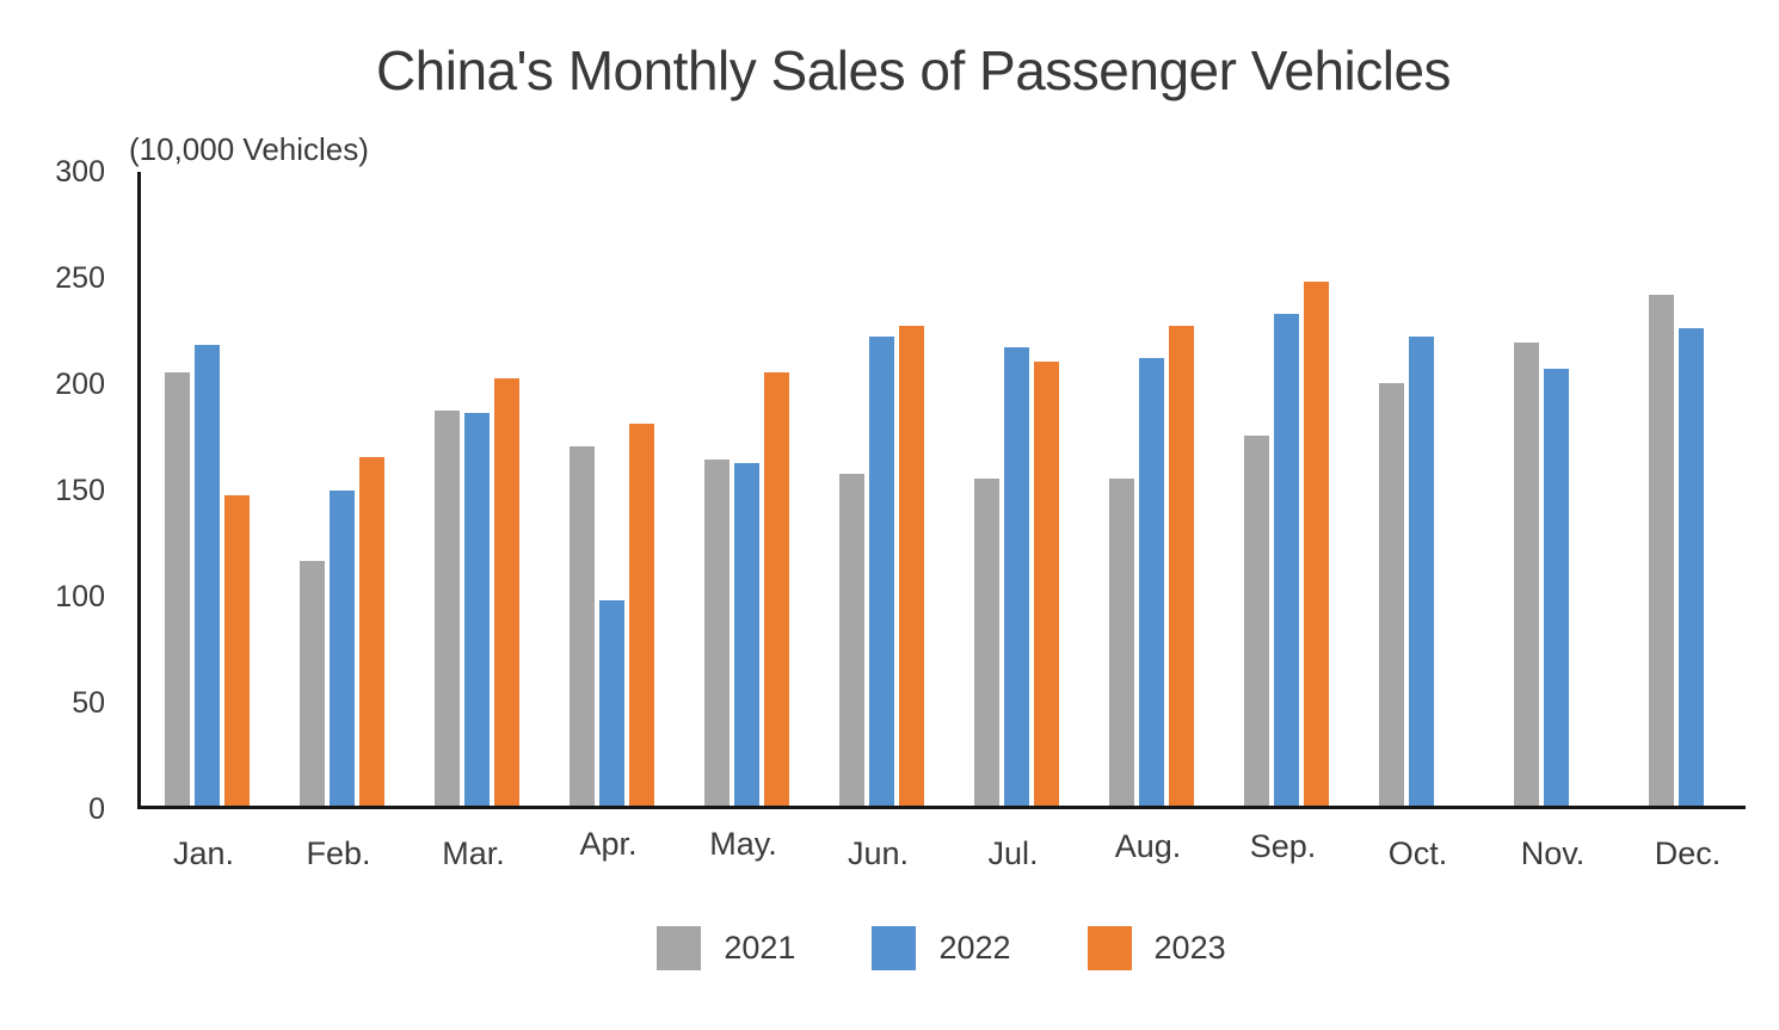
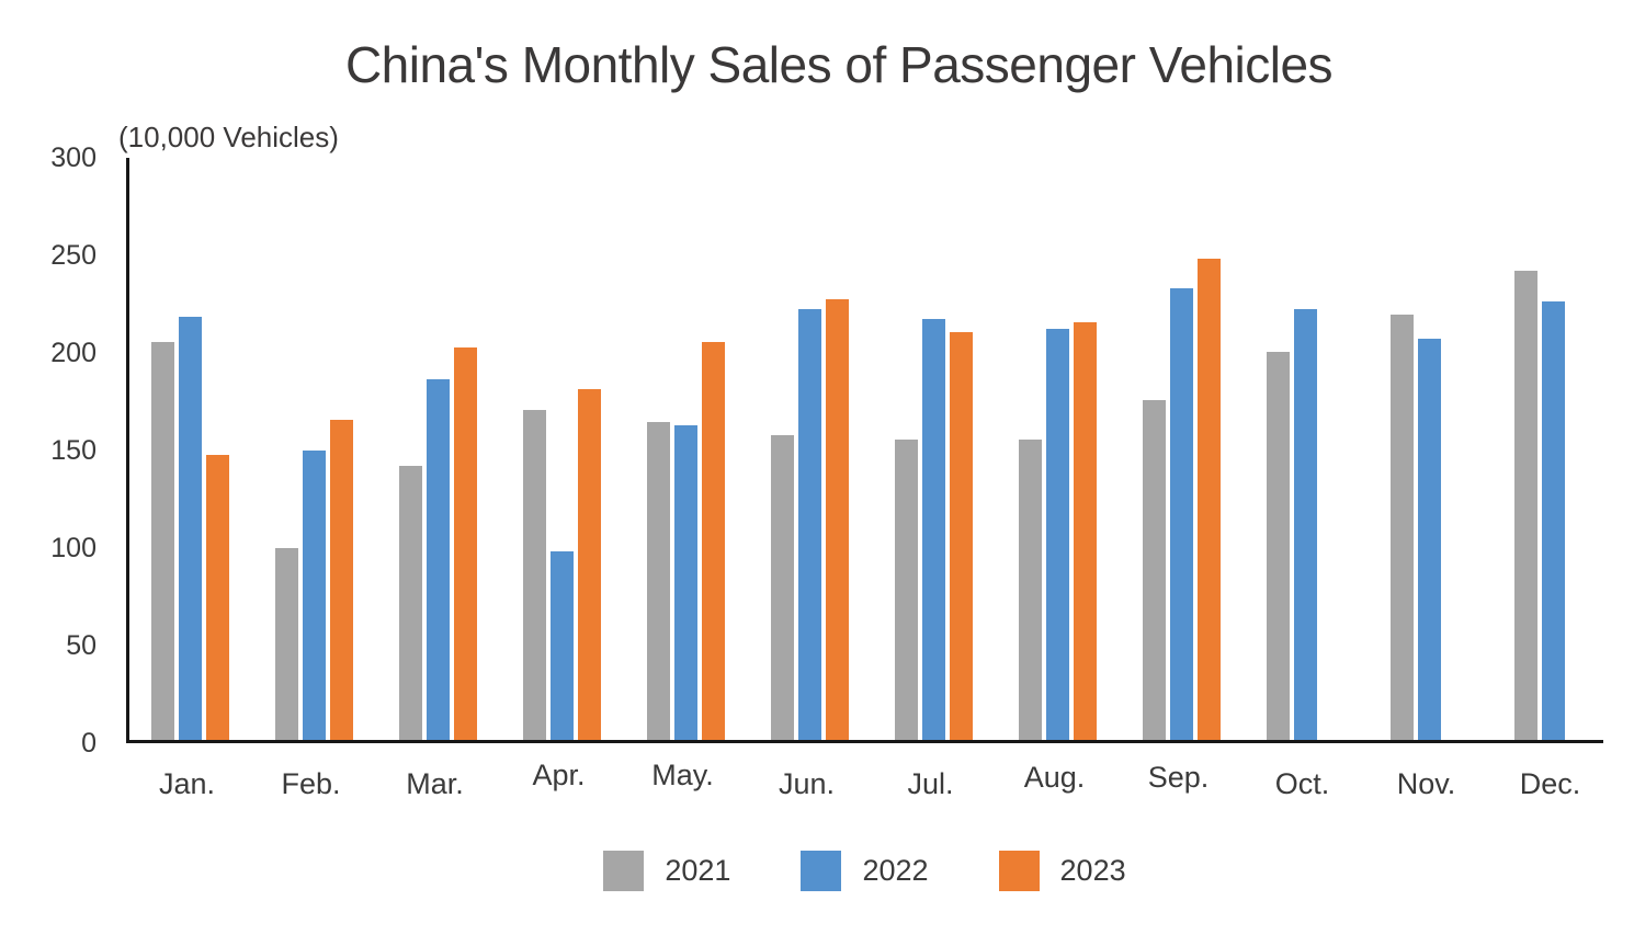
2021/Feb.: 116 -> 99
2021/Mar.: 187 -> 141
2023/Aug.: 227 -> 215
